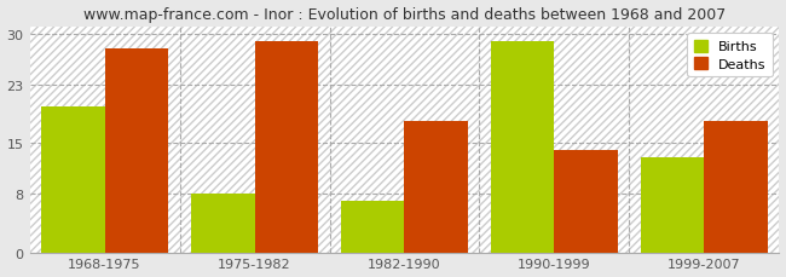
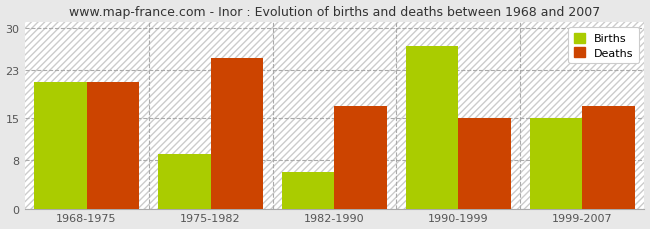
Births/1968-1975: 20 -> 21
Deaths/1968-1975: 28 -> 21
Births/1975-1982: 8 -> 9
Deaths/1975-1982: 29 -> 25
Births/1982-1990: 7 -> 6
Deaths/1982-1990: 18 -> 17
Births/1990-1999: 29 -> 27
Deaths/1990-1999: 14 -> 15
Births/1999-2007: 13 -> 15
Deaths/1999-2007: 18 -> 17
